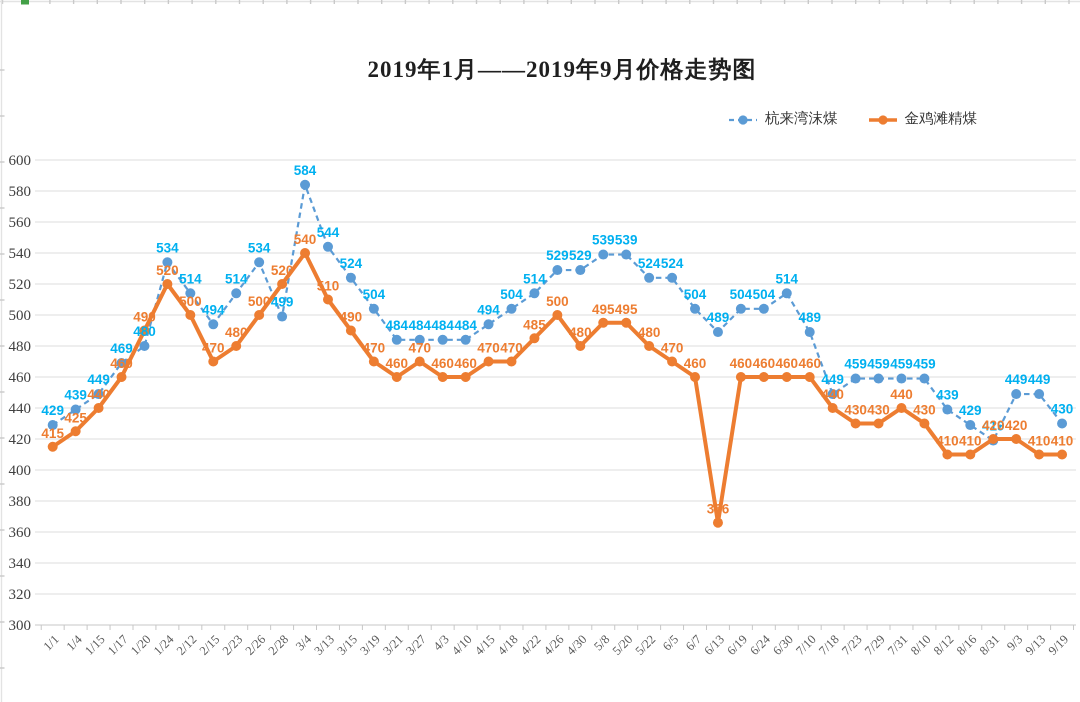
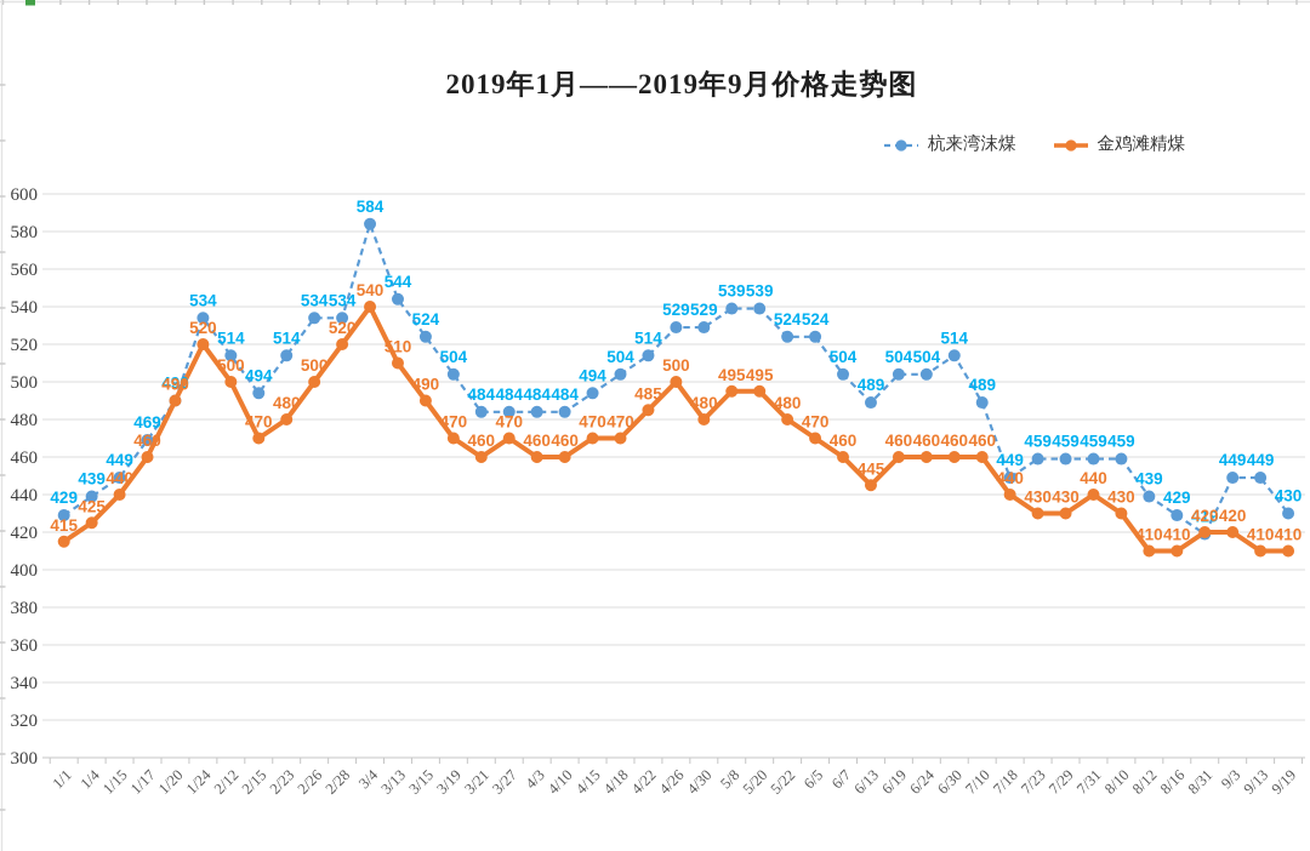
杭来湾沫煤/1/20: 480 -> 490
杭来湾沫煤/2/28: 499 -> 534
金鸡滩精煤/6/13: 366 -> 445
